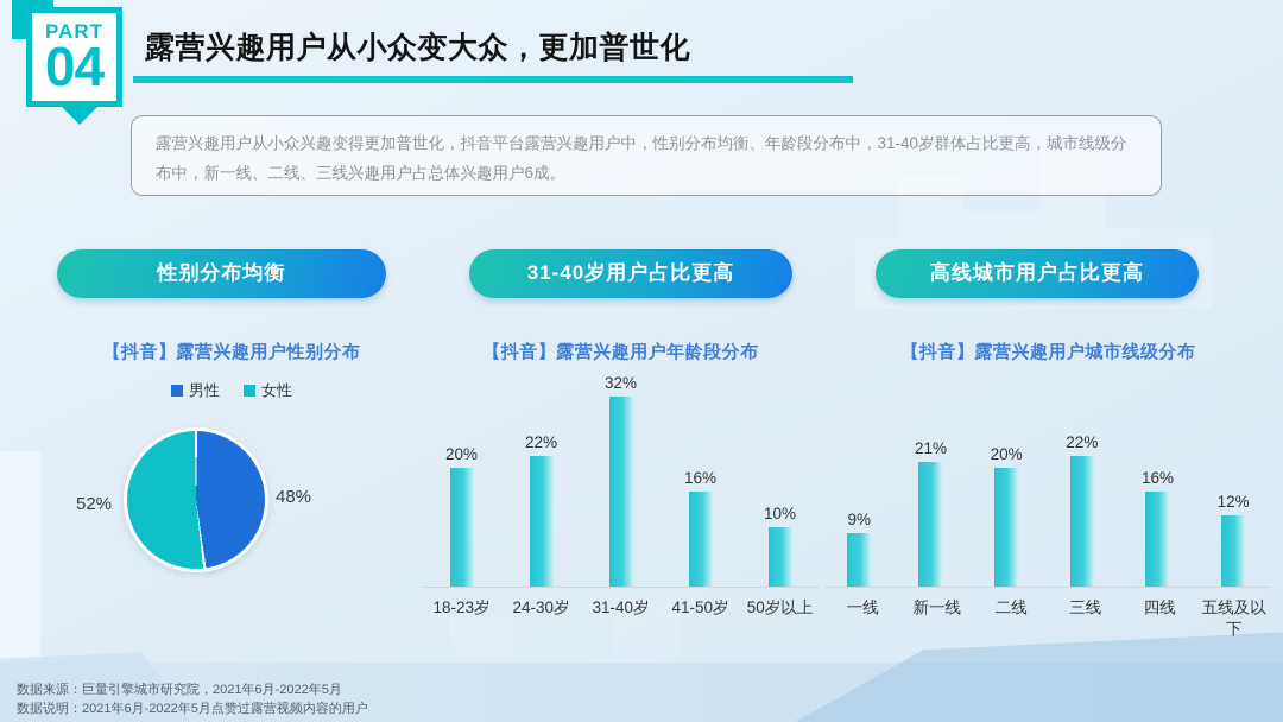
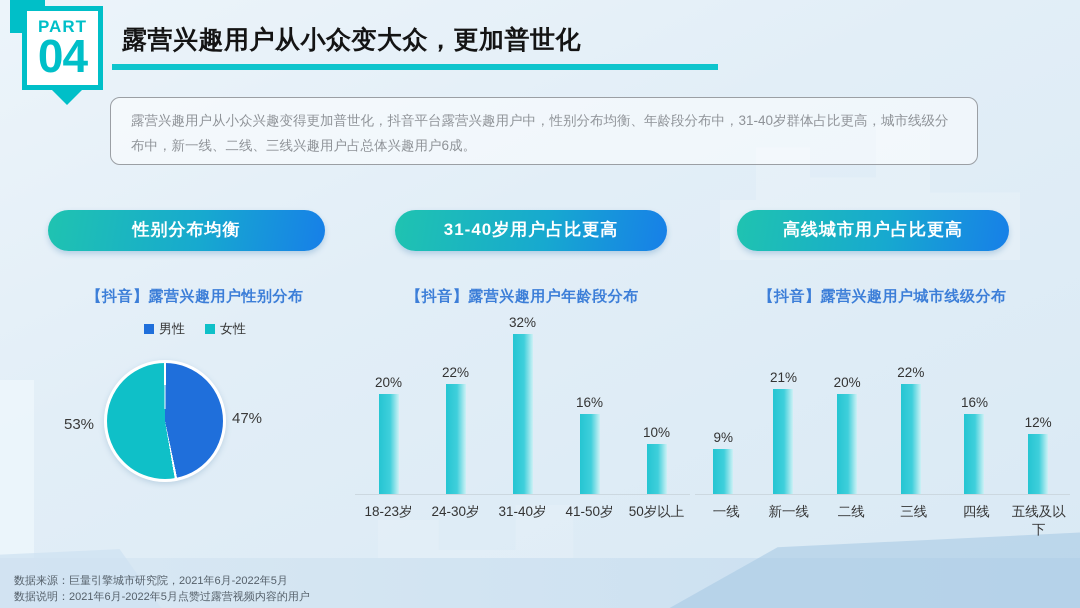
【抖音】露营兴趣用户性别分布/男性: 48% -> 47%
【抖音】露营兴趣用户性别分布/女性: 52% -> 53%
